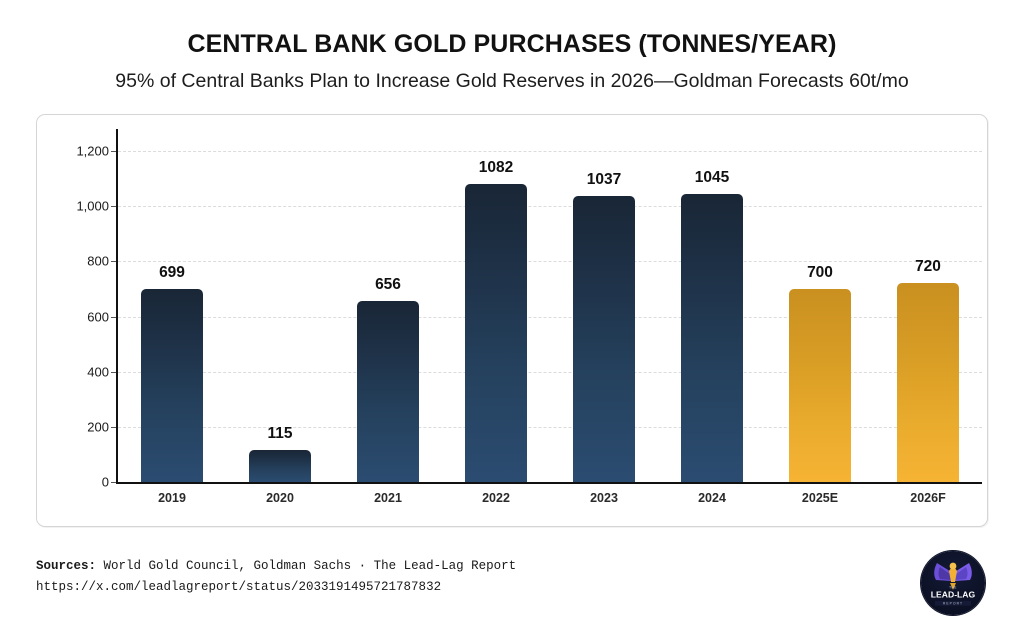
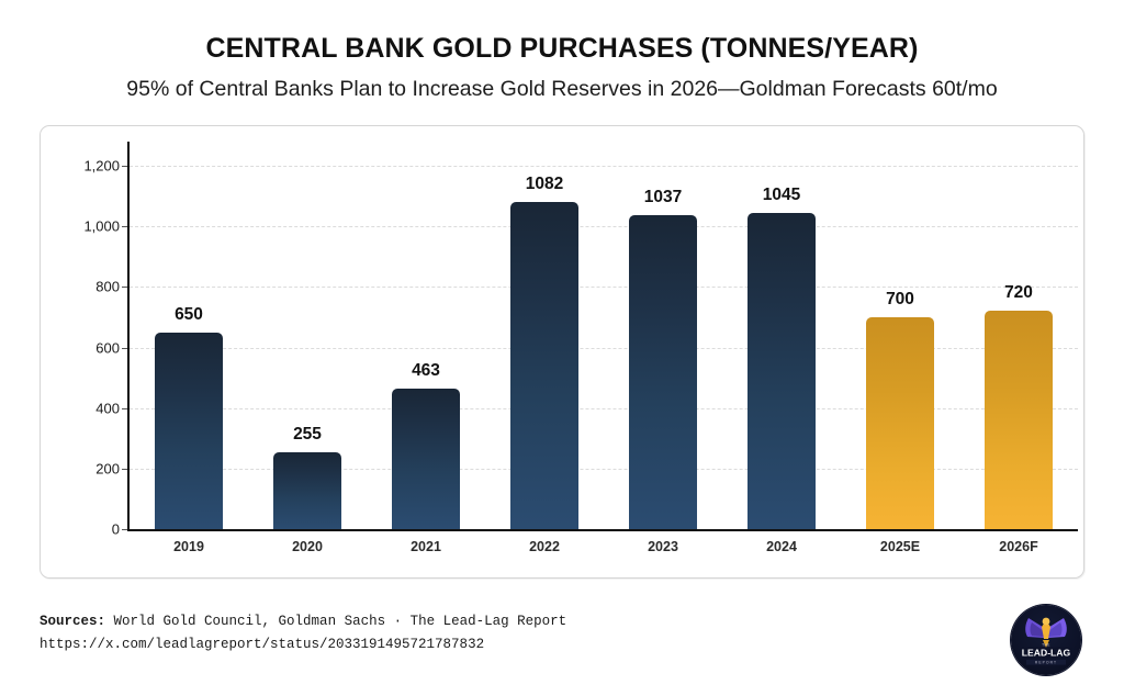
2019: 699 -> 650
2020: 115 -> 255
2021: 656 -> 463
